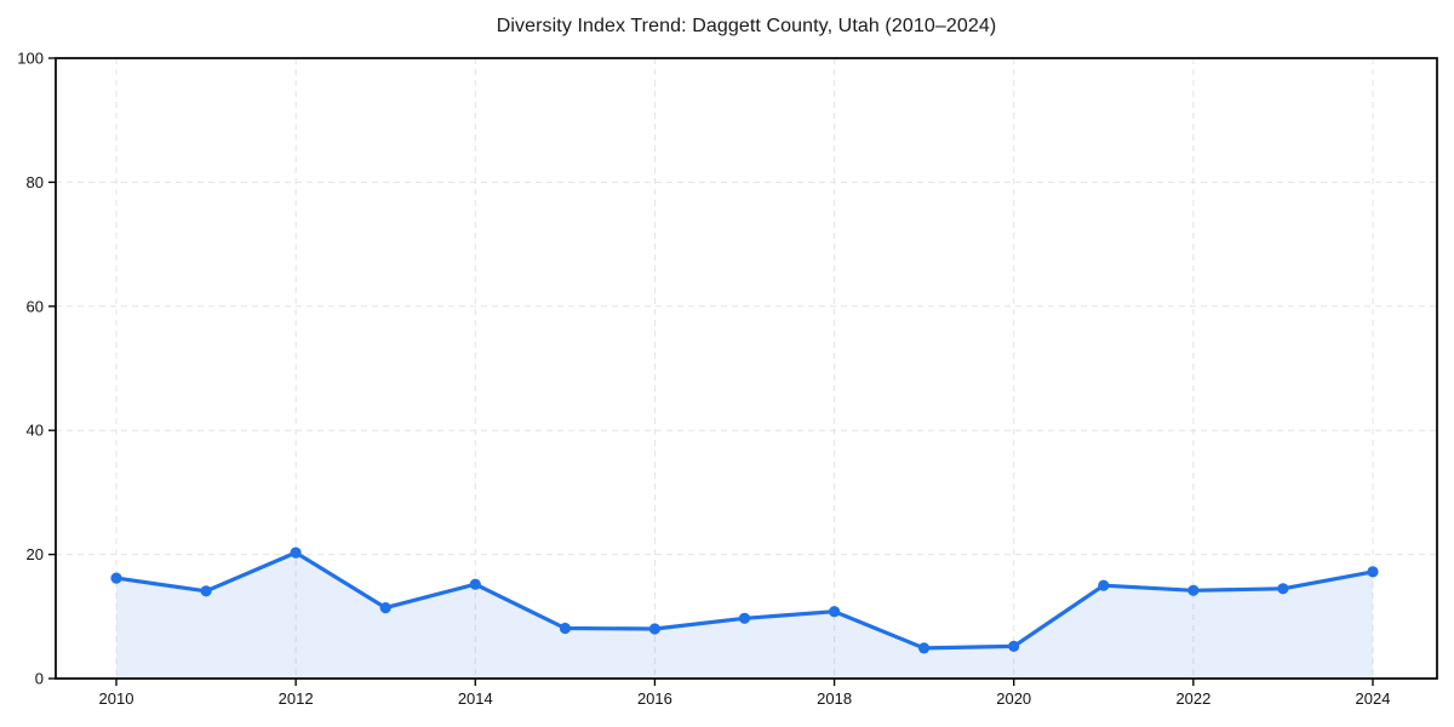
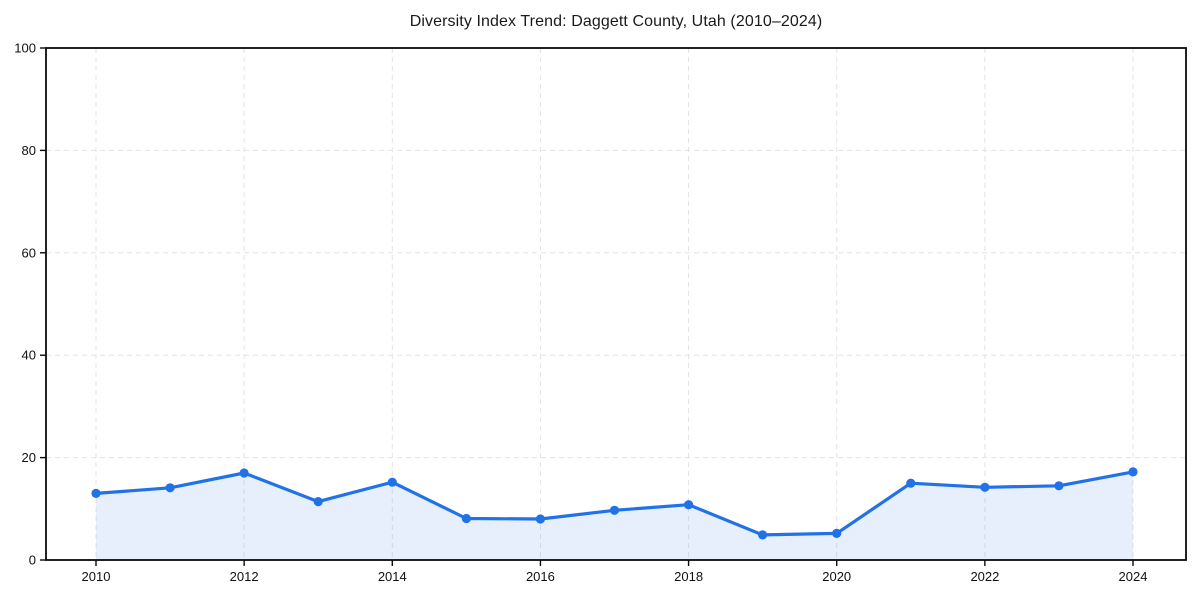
2010: 16 -> 13
2012: 20 -> 17
